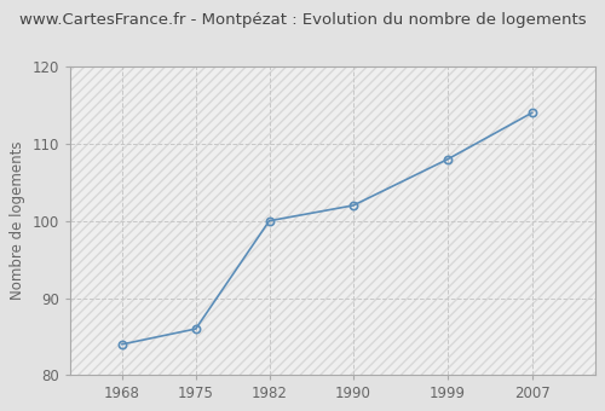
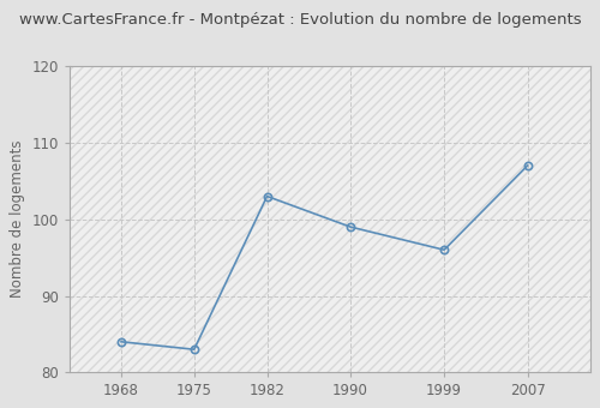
1975: 86 -> 83
1982: 100 -> 103
1990: 102 -> 99
1999: 108 -> 96
2007: 114 -> 107
